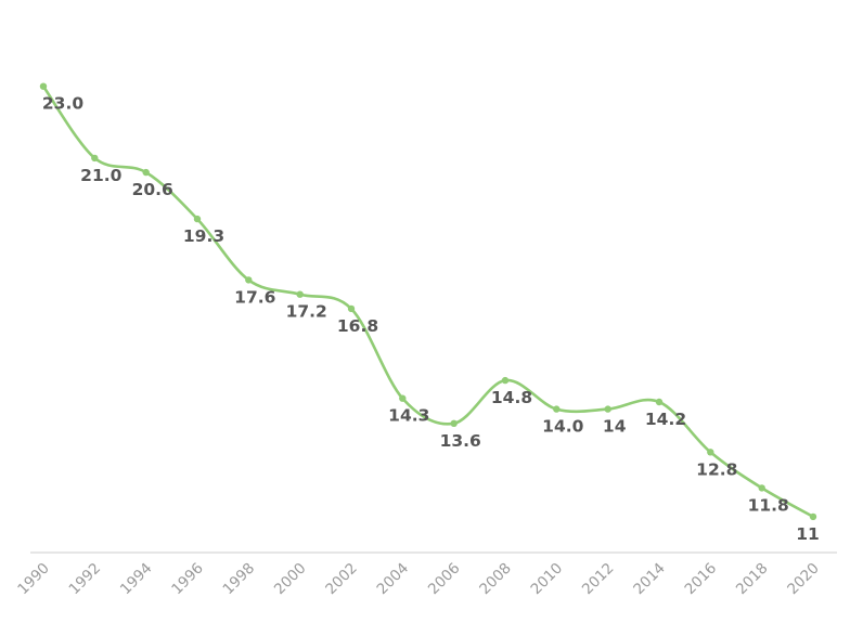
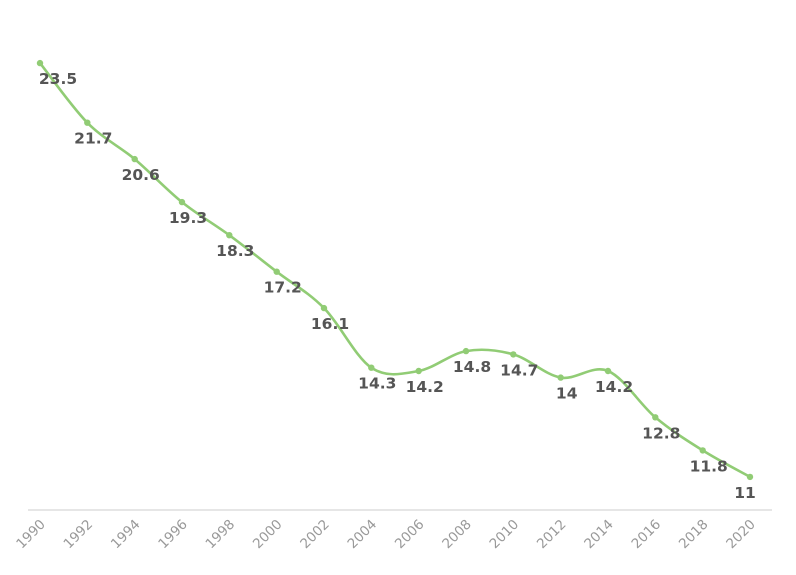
1990: 23.0 -> 23.5
1992: 21.0 -> 21.7
1998: 17.6 -> 18.3
2002: 16.8 -> 16.1
2006: 13.6 -> 14.2
2010: 14.0 -> 14.7
